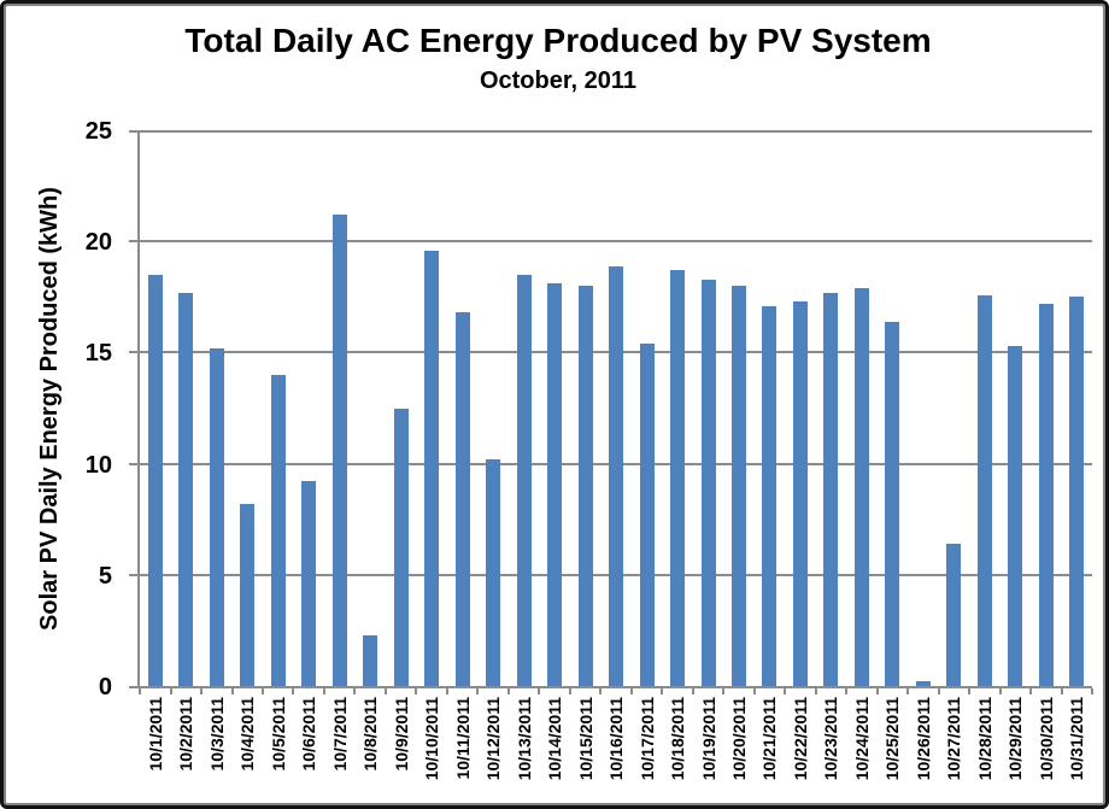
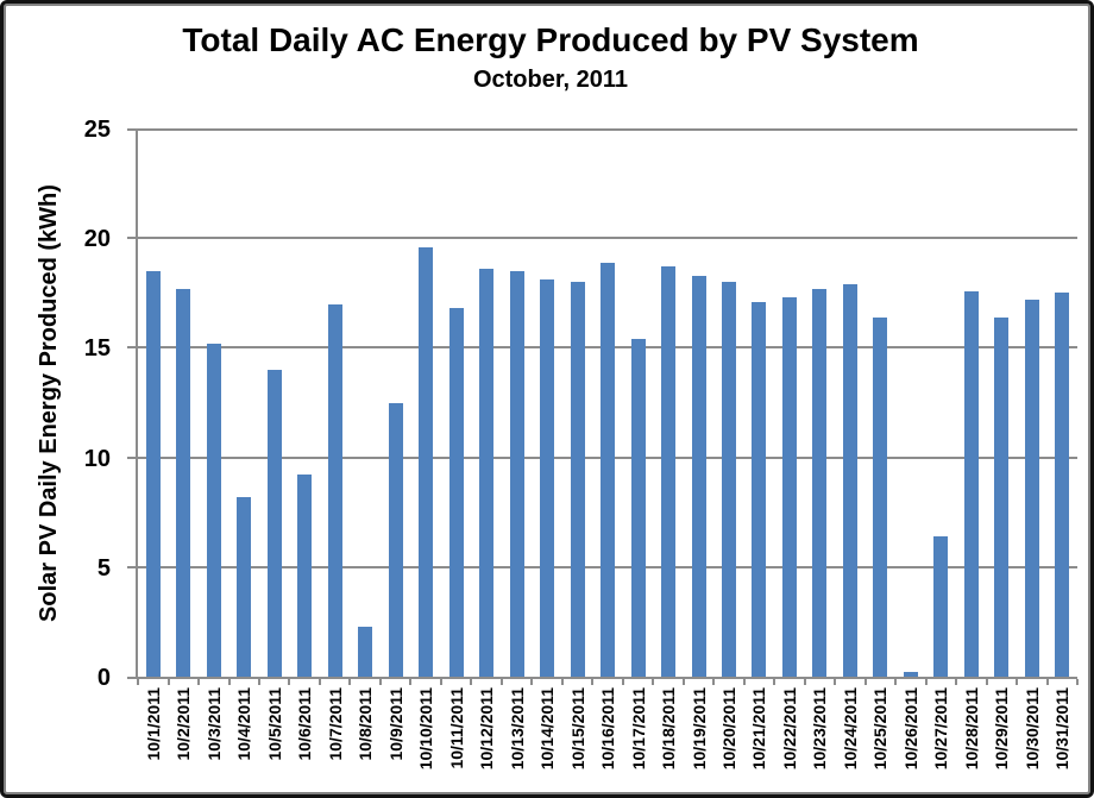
10/7/2011: 21.2 -> 17.0
10/12/2011: 10.2 -> 18.6
10/29/2011: 15.3 -> 16.4
